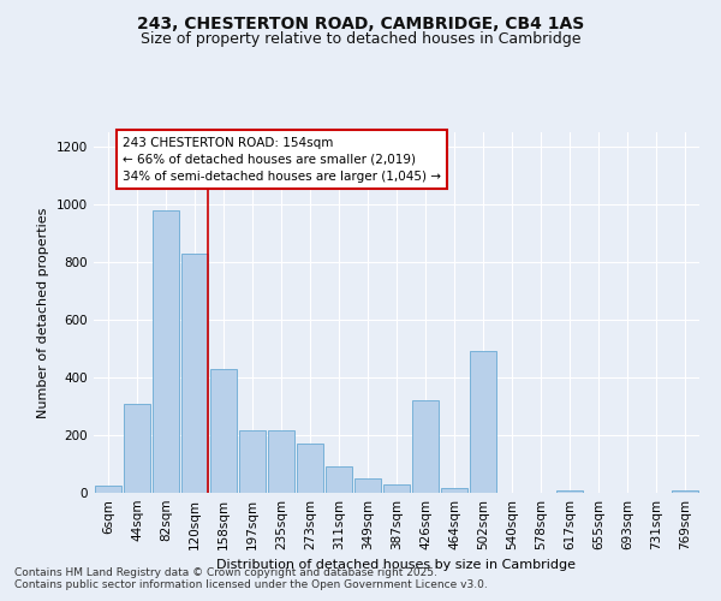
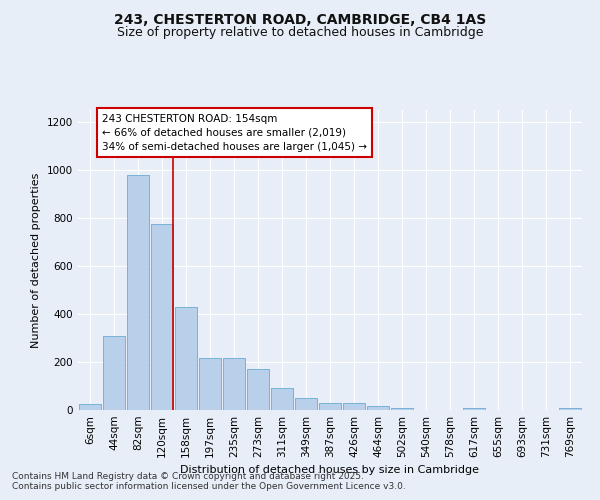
120sqm: 830 -> 775
426sqm: 320 -> 30
502sqm: 490 -> 8
